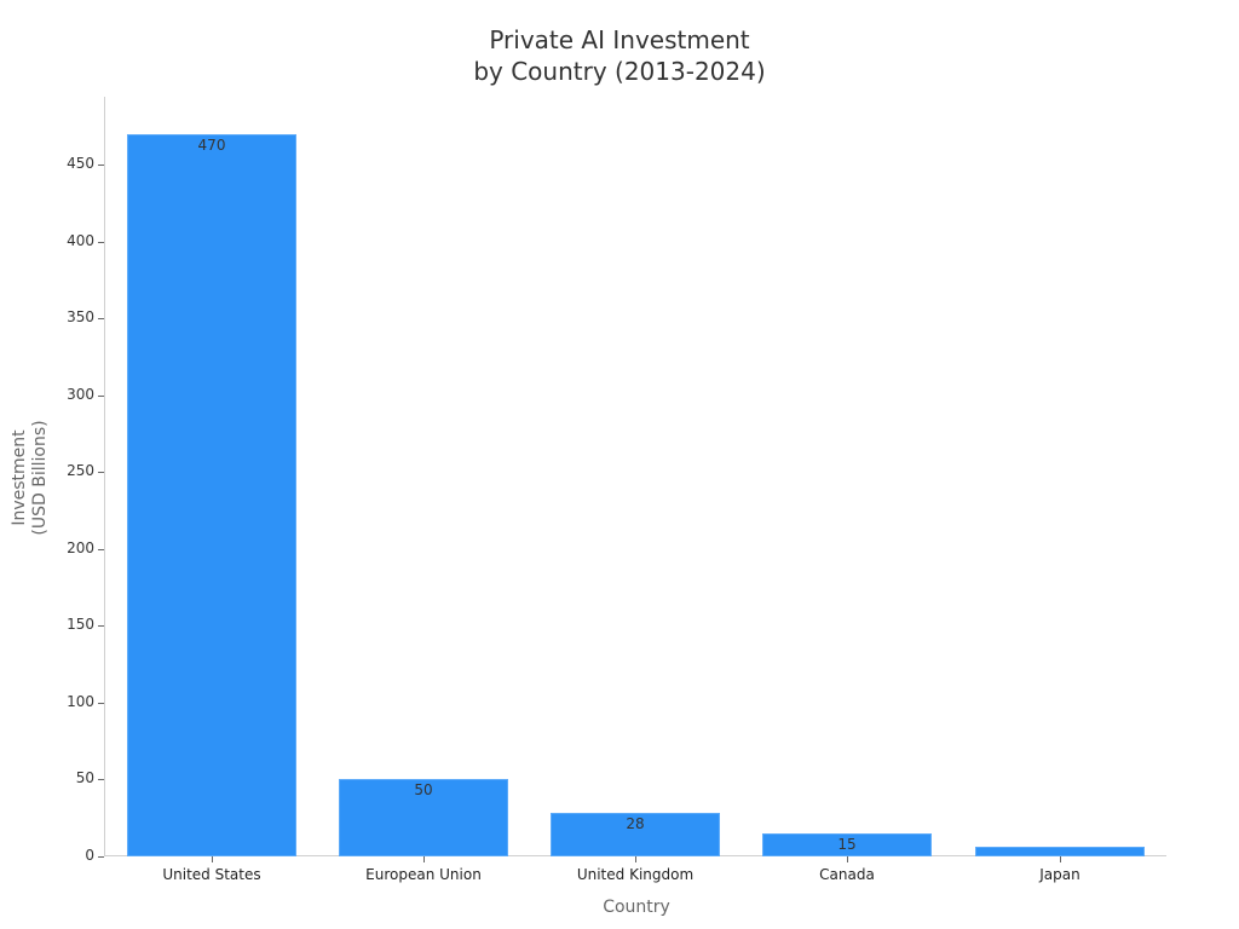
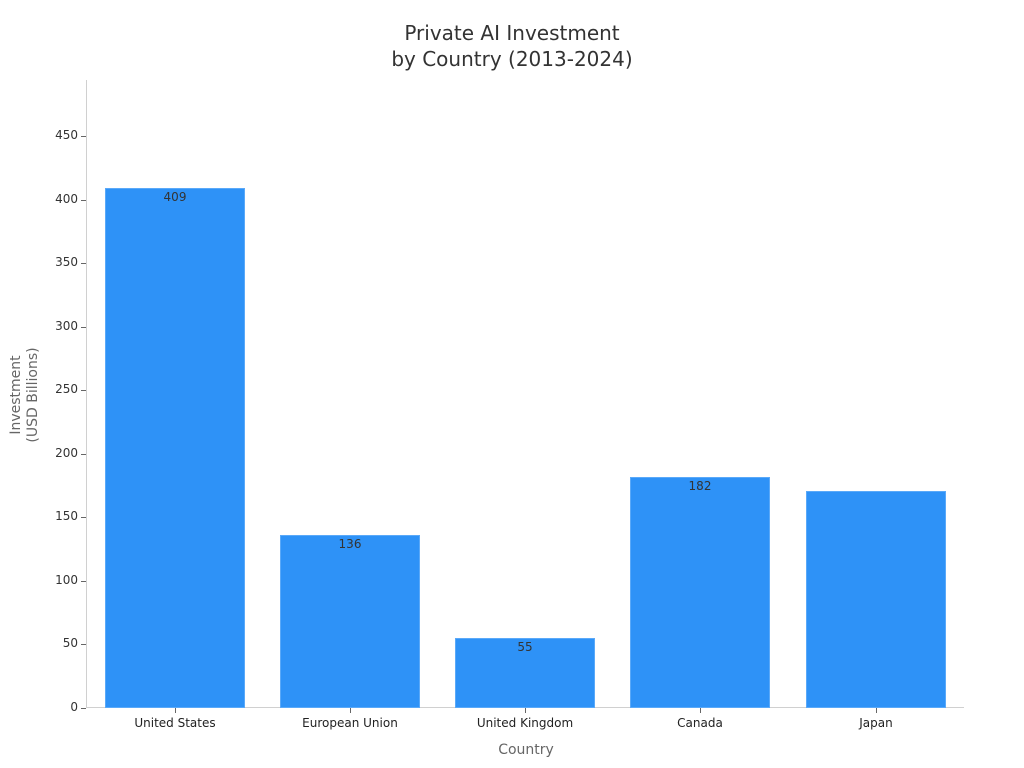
United States: 470 -> 409
European Union: 50 -> 136
United Kingdom: 28 -> 55
Canada: 15 -> 182
Japan: 6 -> 171
